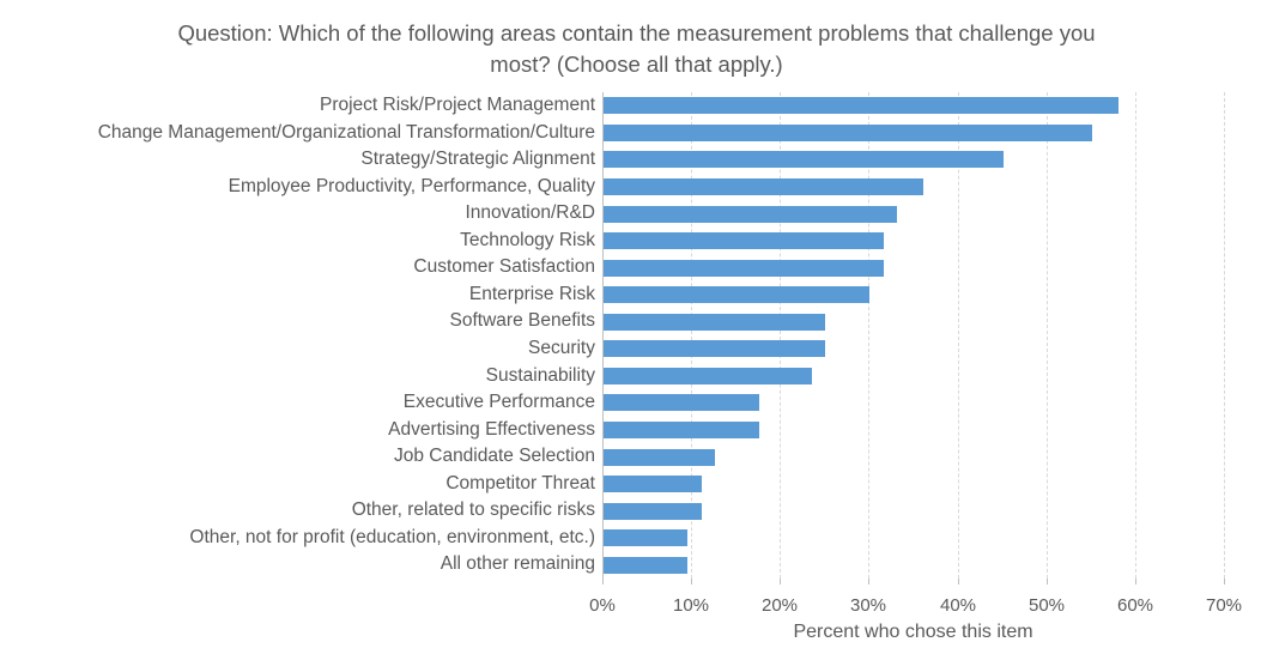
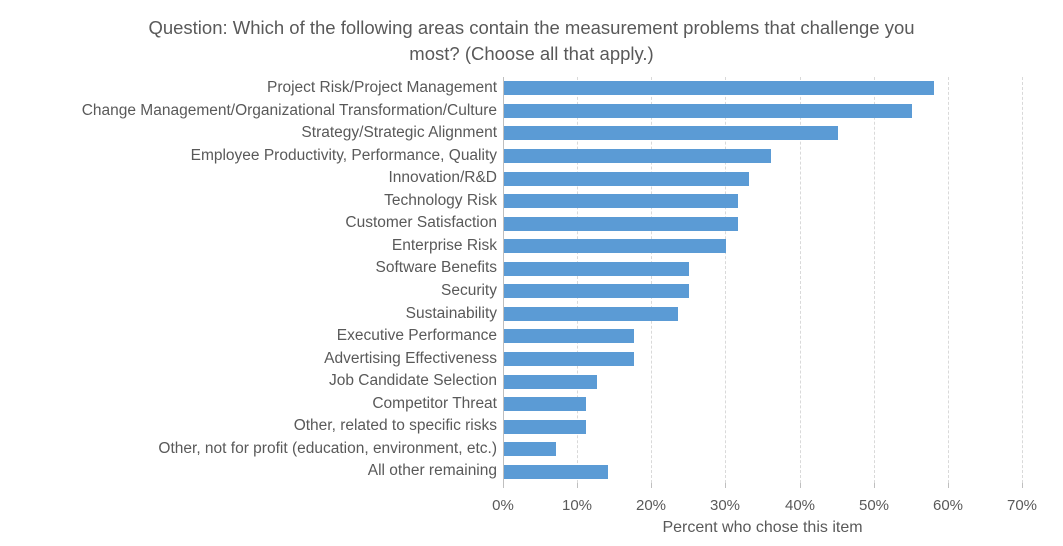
Other, not for profit (education, environment, etc.): 10% -> 7%
All other remaining: 10% -> 14%
